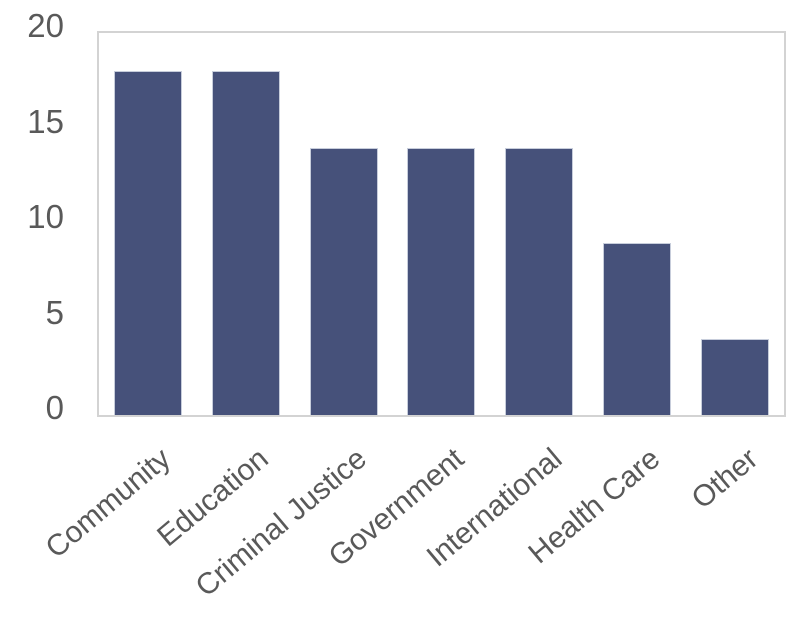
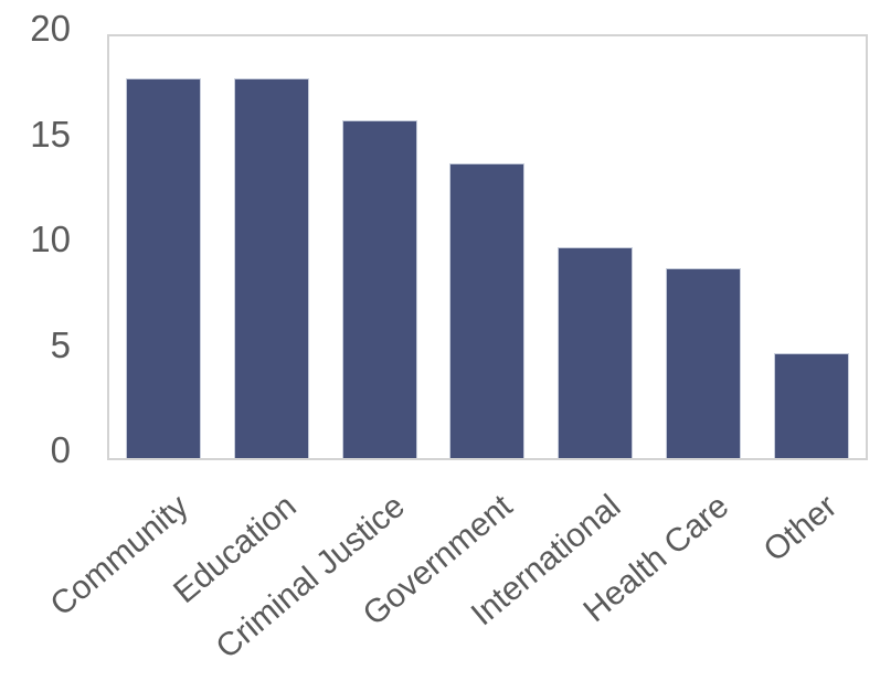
Criminal Justice: 14 -> 16
International: 14 -> 10
Other: 4 -> 5
